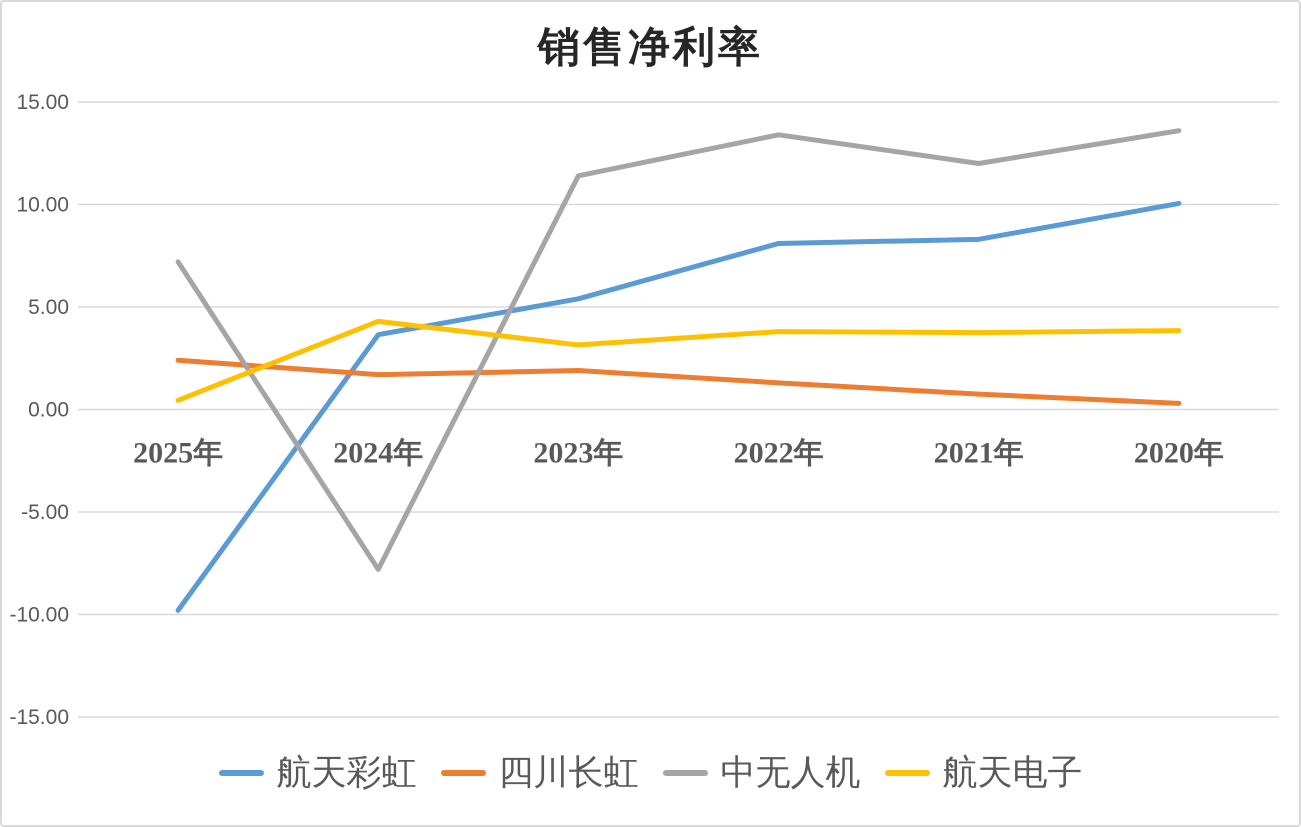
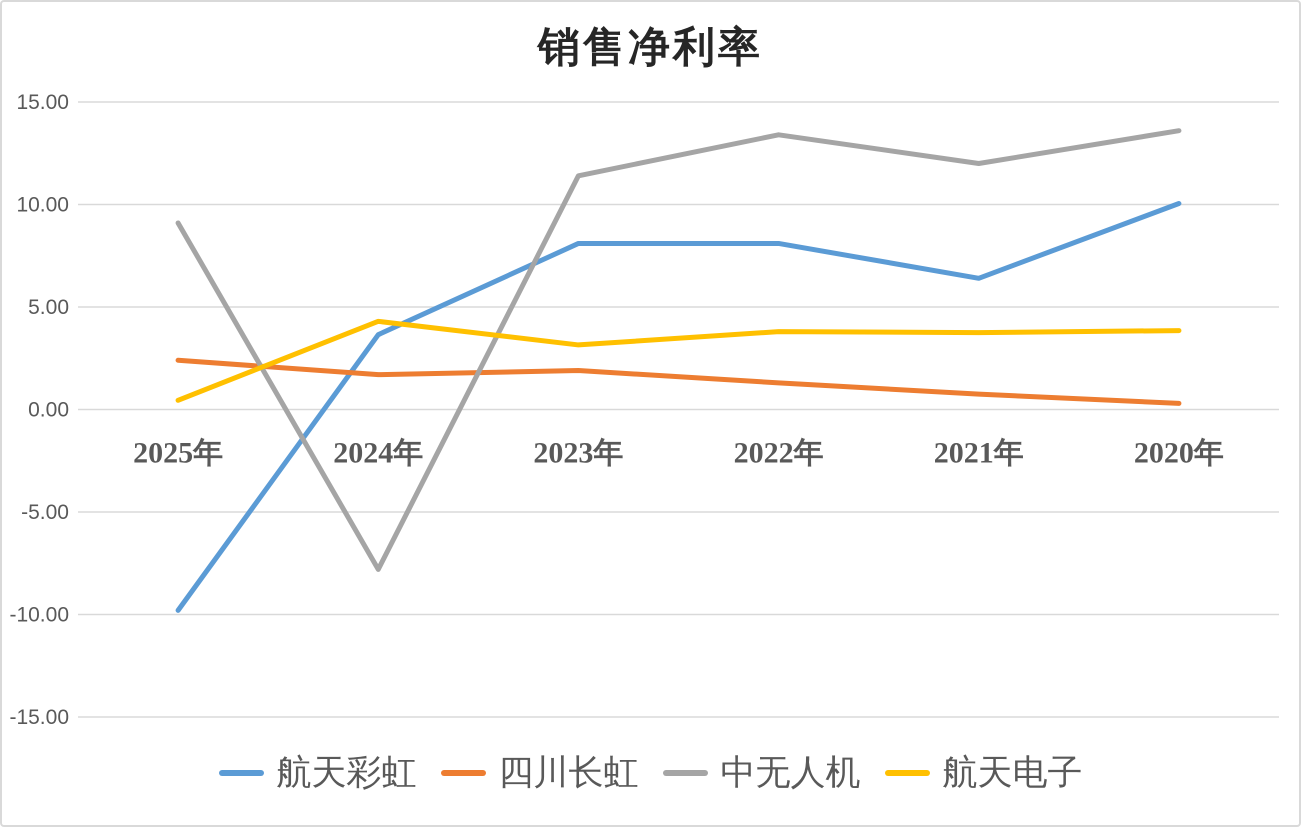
中无人机/2025年: 7.2 -> 9.1
航天彩虹/2023年: 5.4 -> 8.1
航天彩虹/2021年: 8.3 -> 6.4
